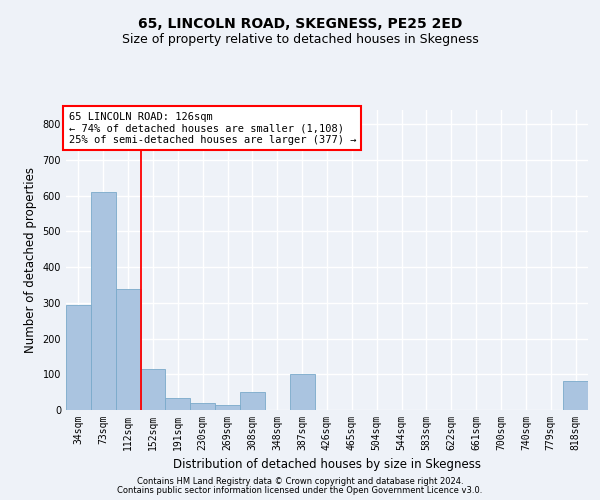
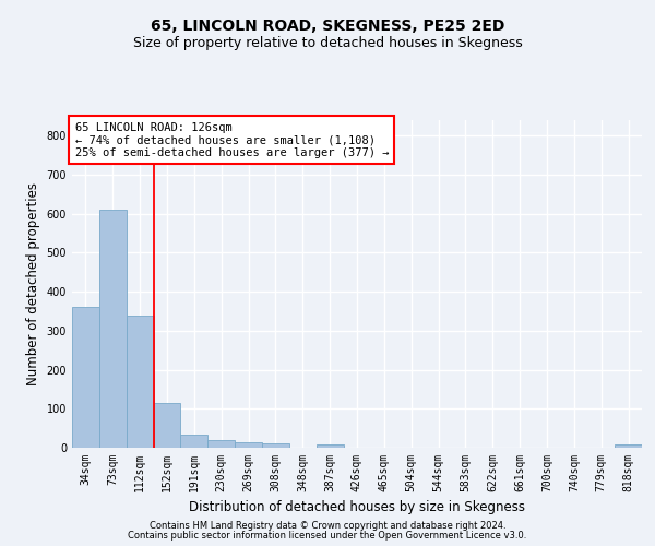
34sqm: 295 -> 360
308sqm: 50 -> 10
387sqm: 100 -> 8
818sqm: 80 -> 8
